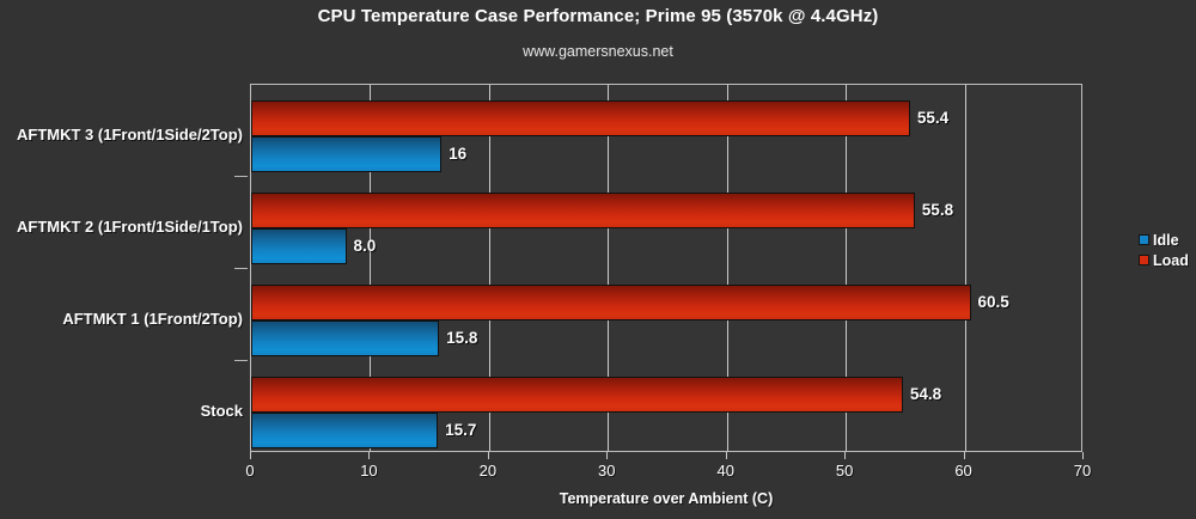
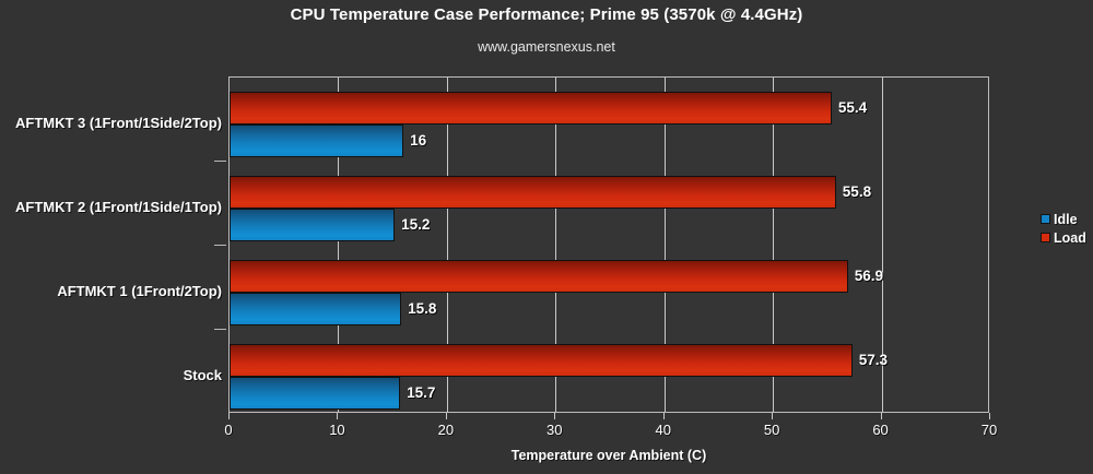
Idle/AFTMKT 2 (1Front/1Side/1Top): 8.0 -> 15.2
Load/AFTMKT 1 (1Front/2Top): 60.5 -> 56.9
Load/Stock: 54.8 -> 57.3
